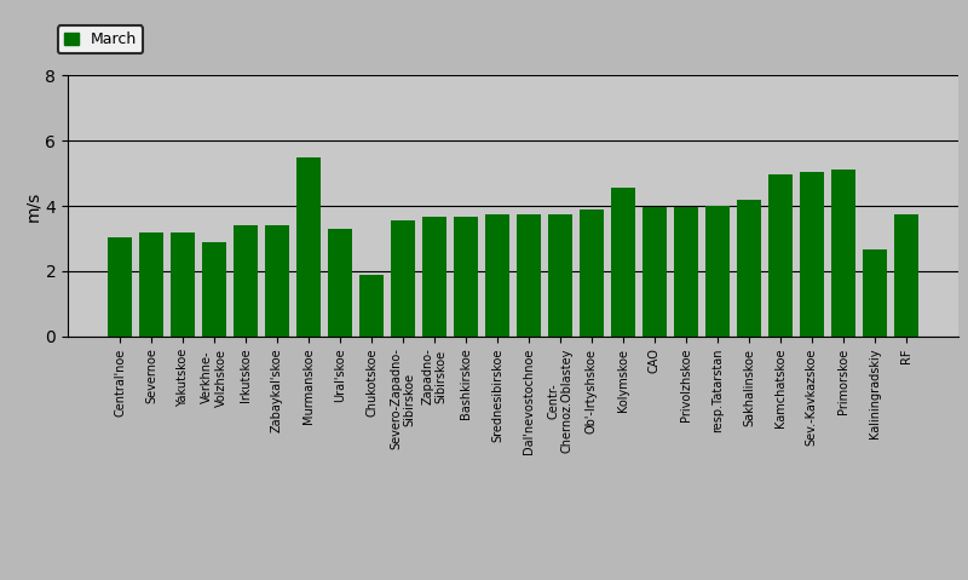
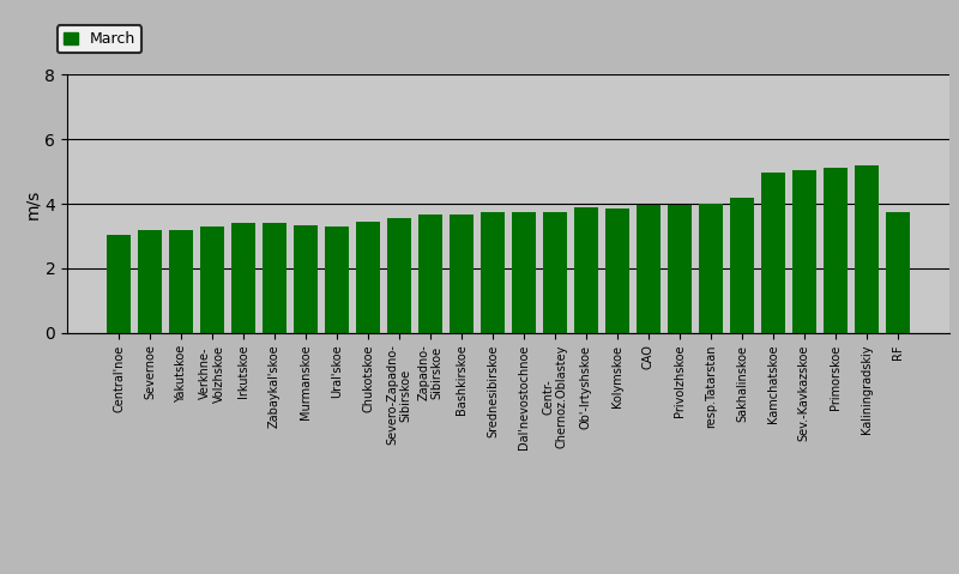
Verkhne- Volzhskoe: 2.90 -> 3.30
Murmanskoe: 5.50 -> 3.35
Chukotskoe: 1.90 -> 3.45
Kolymskoe: 4.55 -> 3.85
Kaliningradskiy: 2.65 -> 5.20
